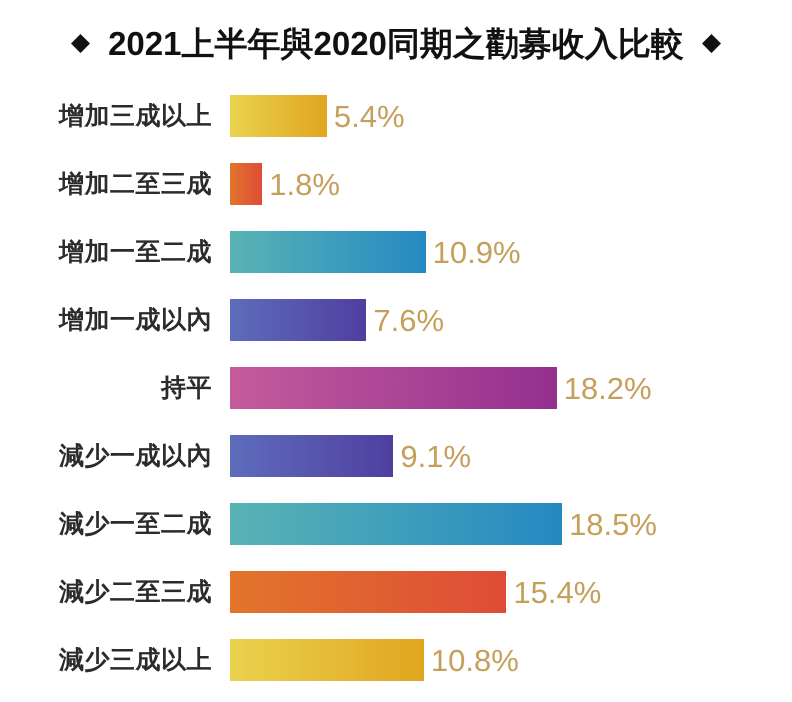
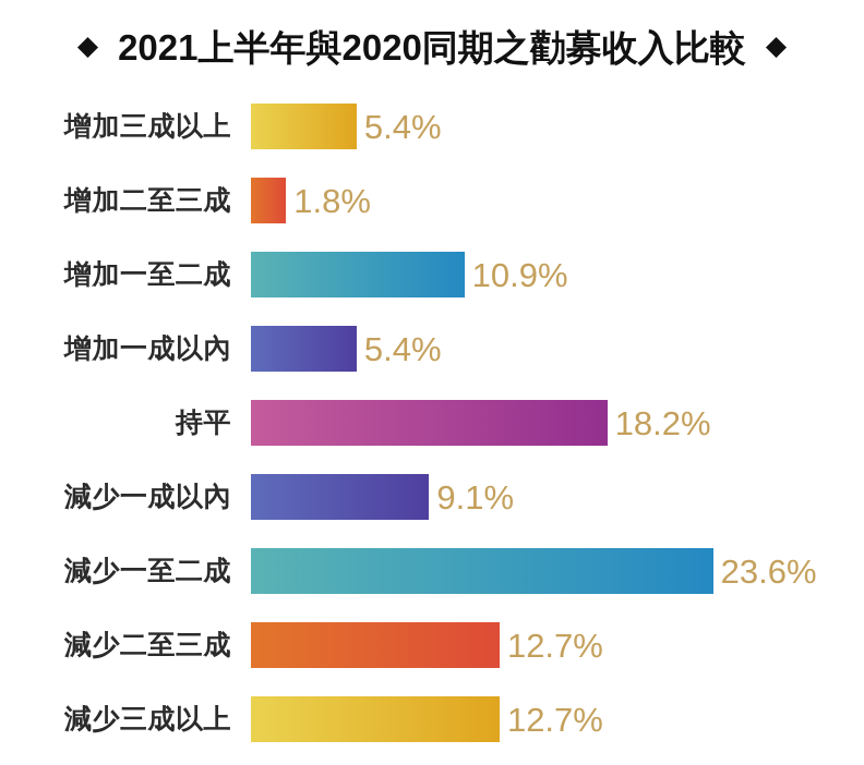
增加一成以內: 7.6% -> 5.4%
減少一至二成: 18.5% -> 23.6%
減少二至三成: 15.4% -> 12.7%
減少三成以上: 10.8% -> 12.7%
